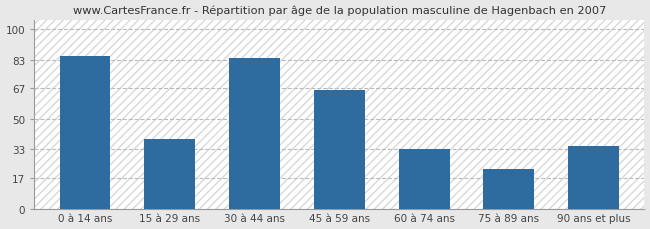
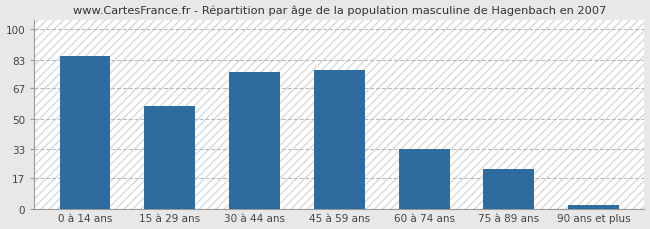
15 à 29 ans: 39 -> 57
30 à 44 ans: 84 -> 76
45 à 59 ans: 66 -> 77
90 ans et plus: 35 -> 2
